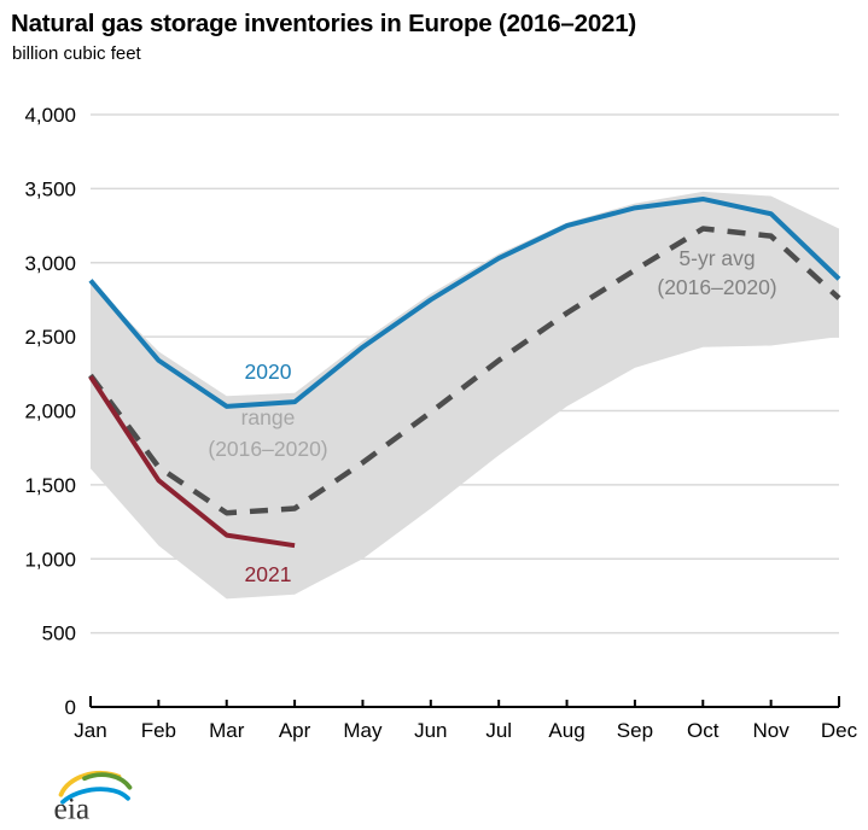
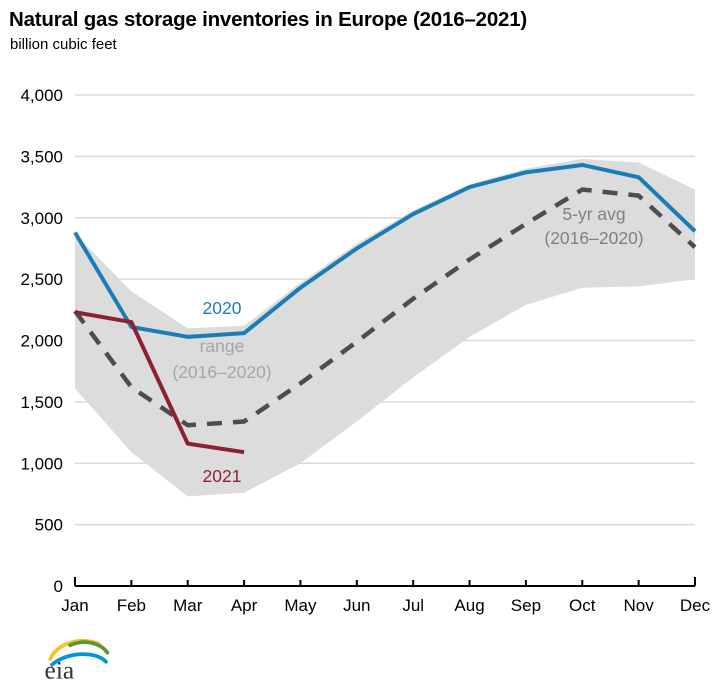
2020/Feb: 2340 -> 2110
2021/Feb: 1530 -> 2150
